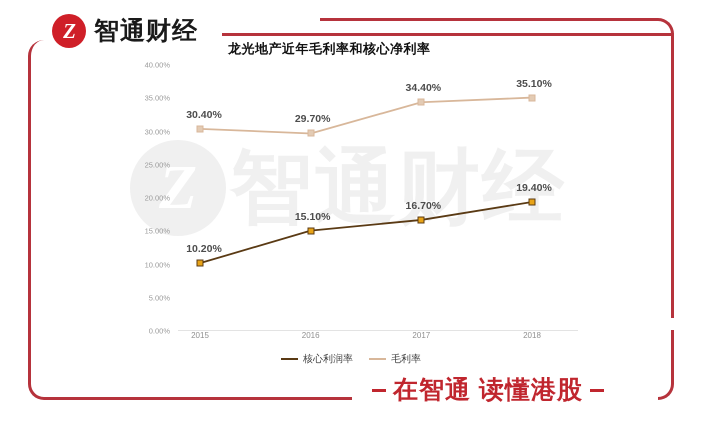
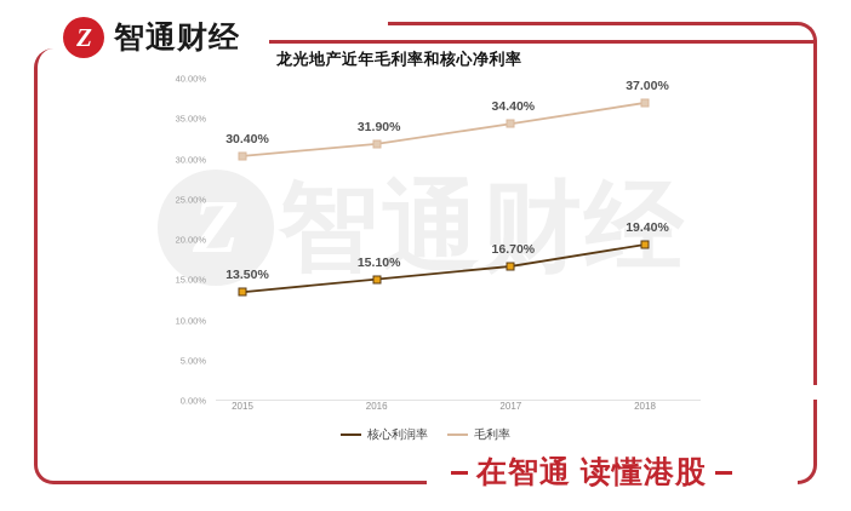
核心利润率/2015: 10.20% -> 13.50%
毛利率/2016: 29.70% -> 31.90%
毛利率/2018: 35.10% -> 37.00%
